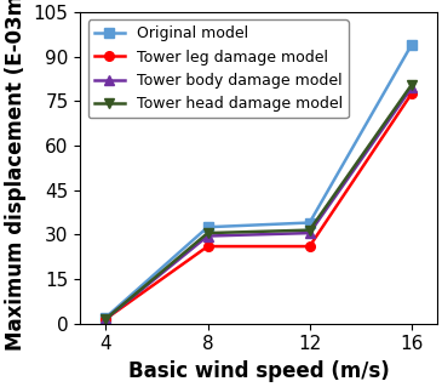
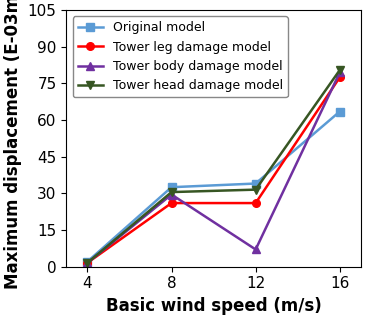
Tower body damage model/12: 30.5 -> 7.0
Original model/16: 94.0 -> 63.5
